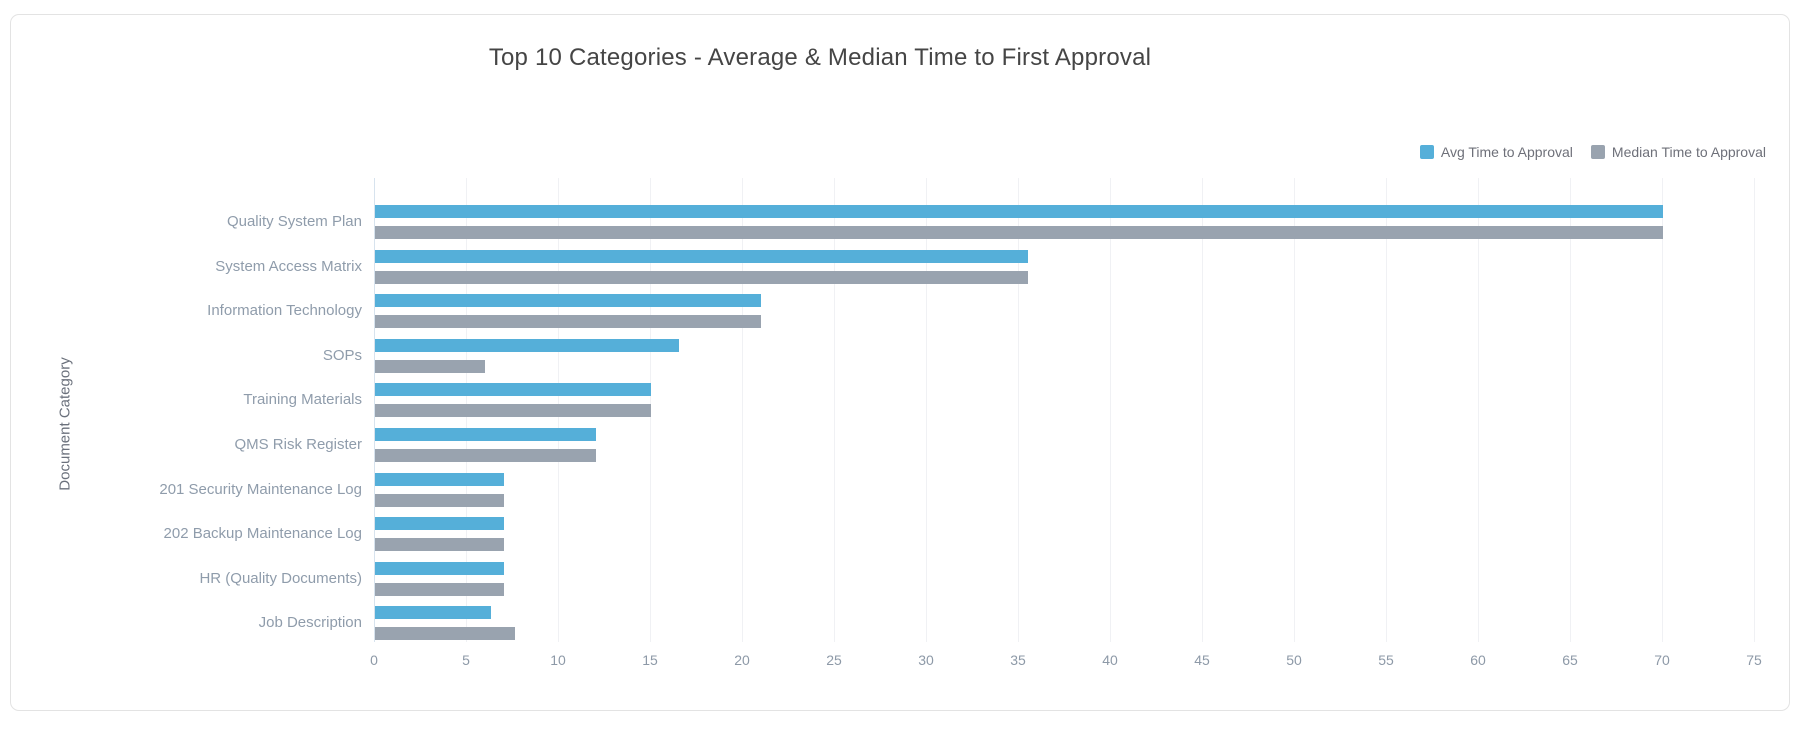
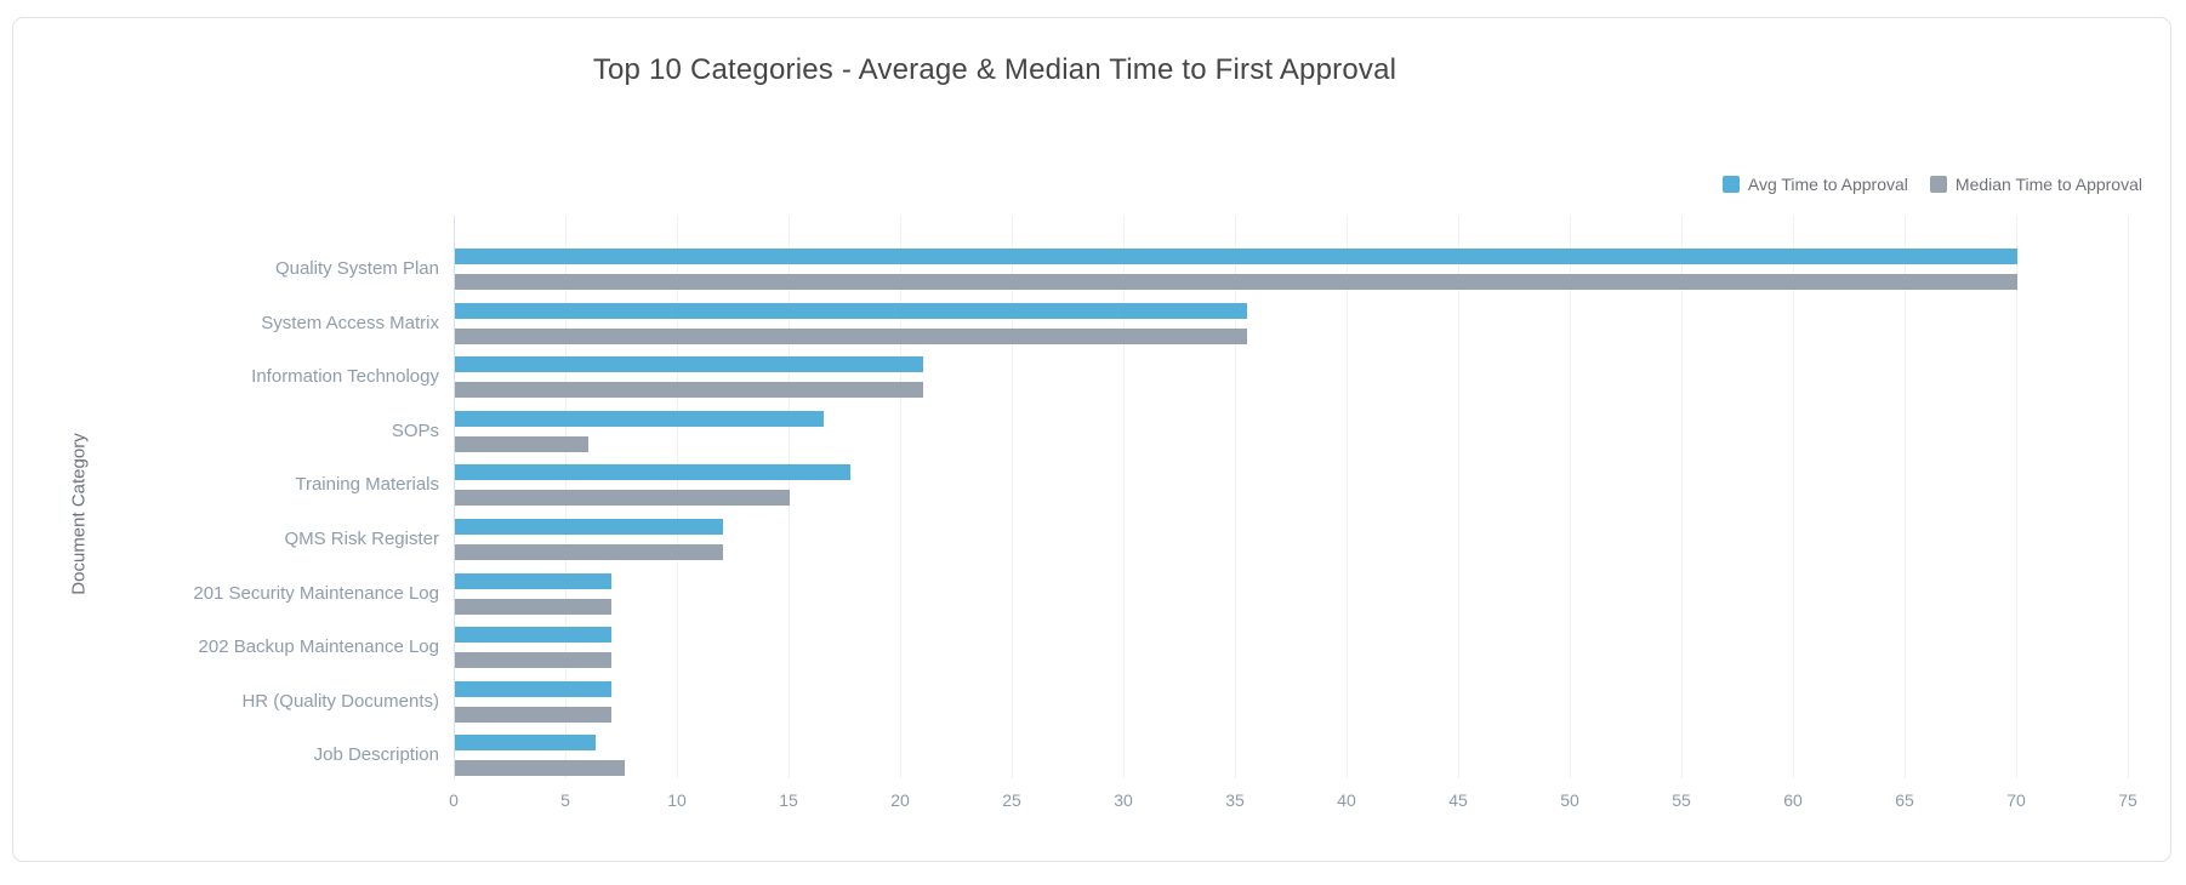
Avg Time to Approval/Training Materials: 15.0 -> 17.7
